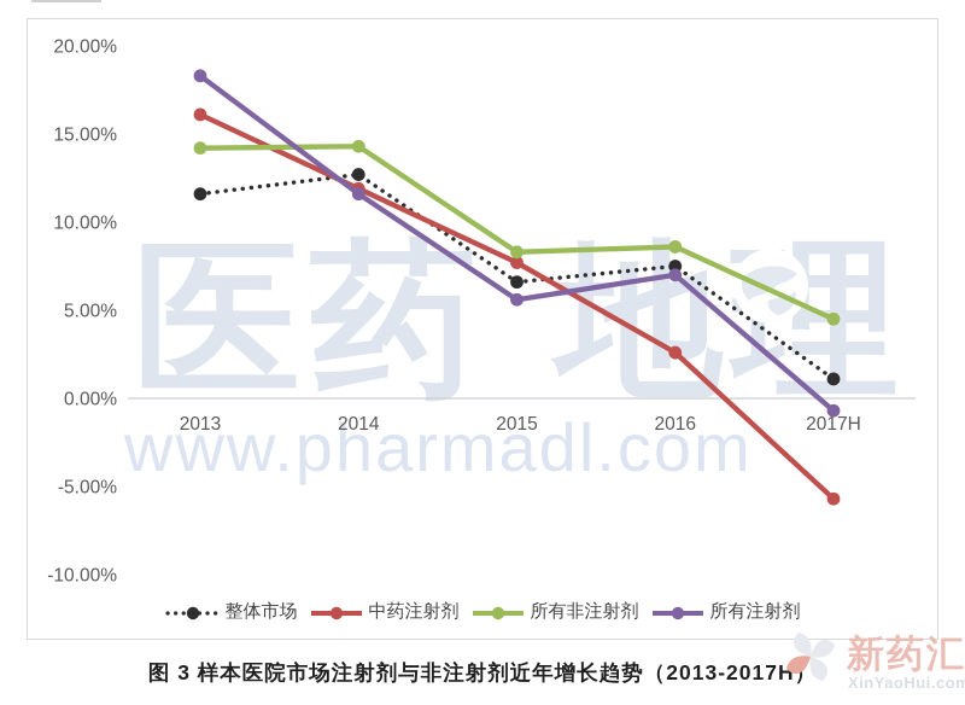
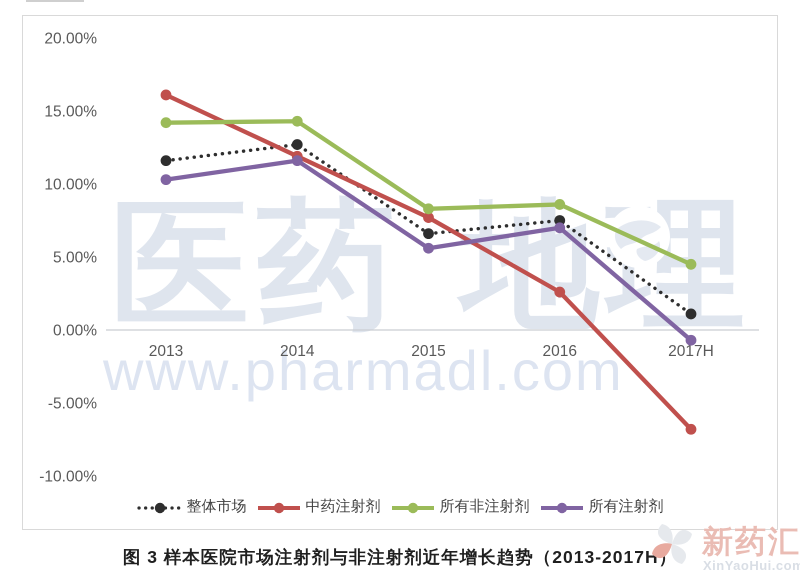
所有注射剂/2013: 18.3% -> 10.3%
中药注射剂/2017H: -5.7% -> -6.8%
